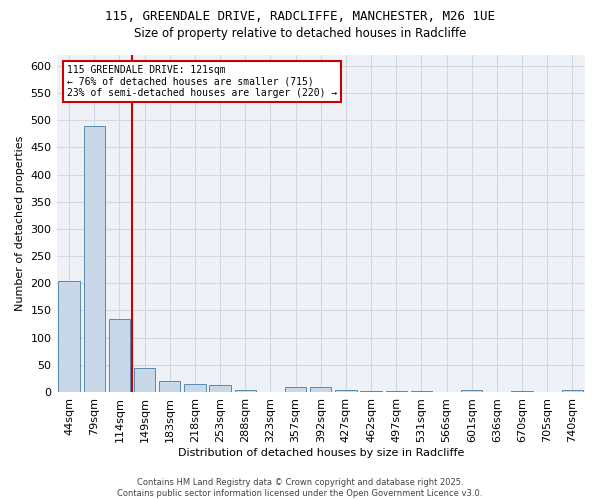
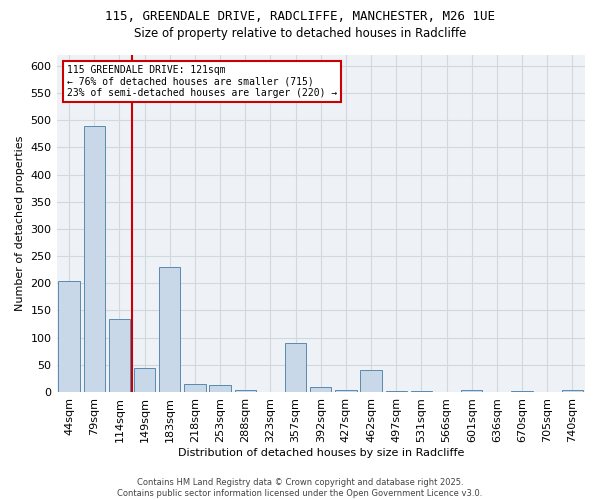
183sqm: 21 -> 230
357sqm: 9 -> 90
462sqm: 1 -> 40
